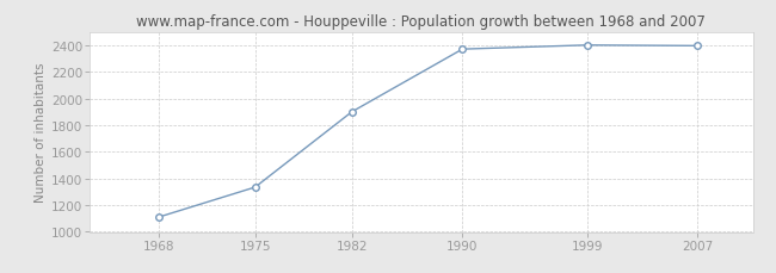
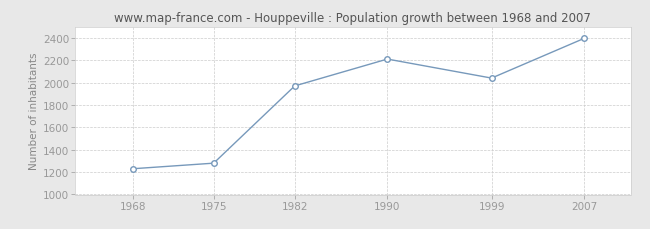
1968: 1110 -> 1230
1975: 1340 -> 1280
1982: 1900 -> 1970
1990: 2370 -> 2210
1999: 2400 -> 2040
